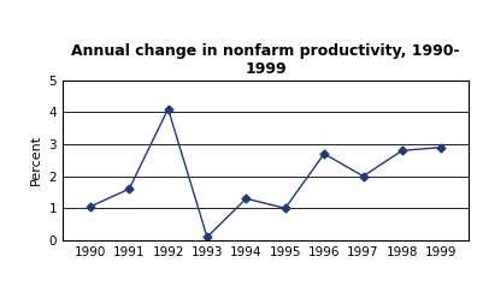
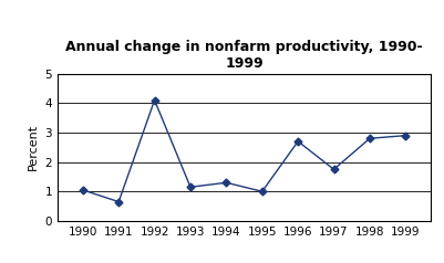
1991: 1.60 -> 0.65
1993: 0.10 -> 1.15
1997: 2.00 -> 1.75
